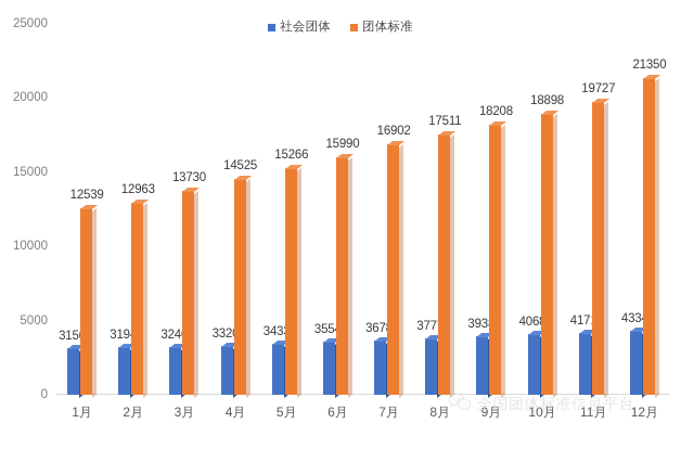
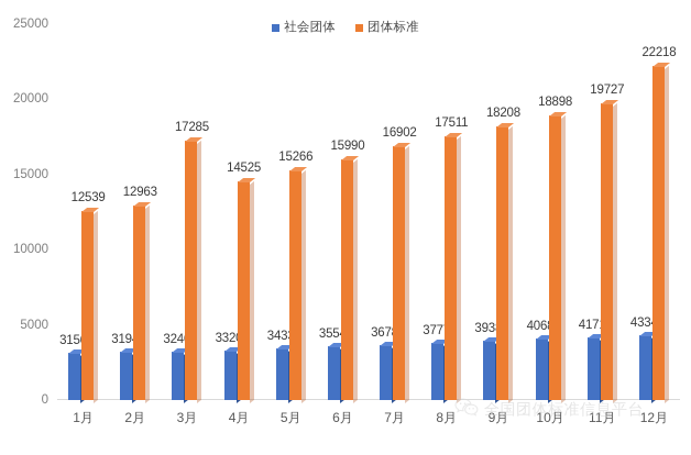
团体标准/3月: 13730 -> 17285
团体标准/12月: 21350 -> 22218
